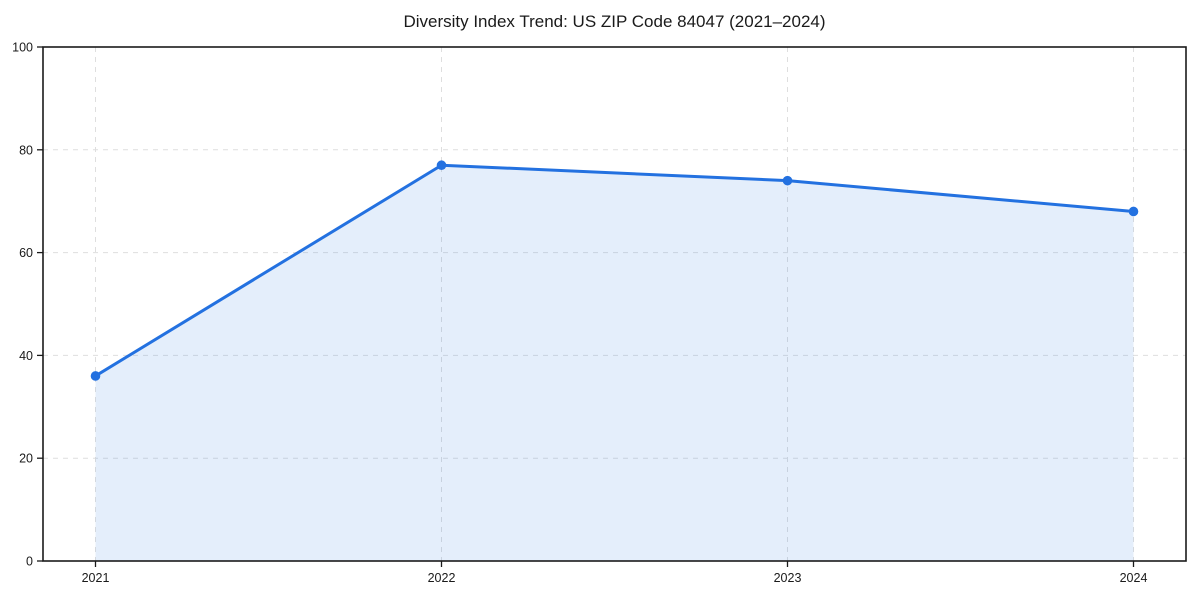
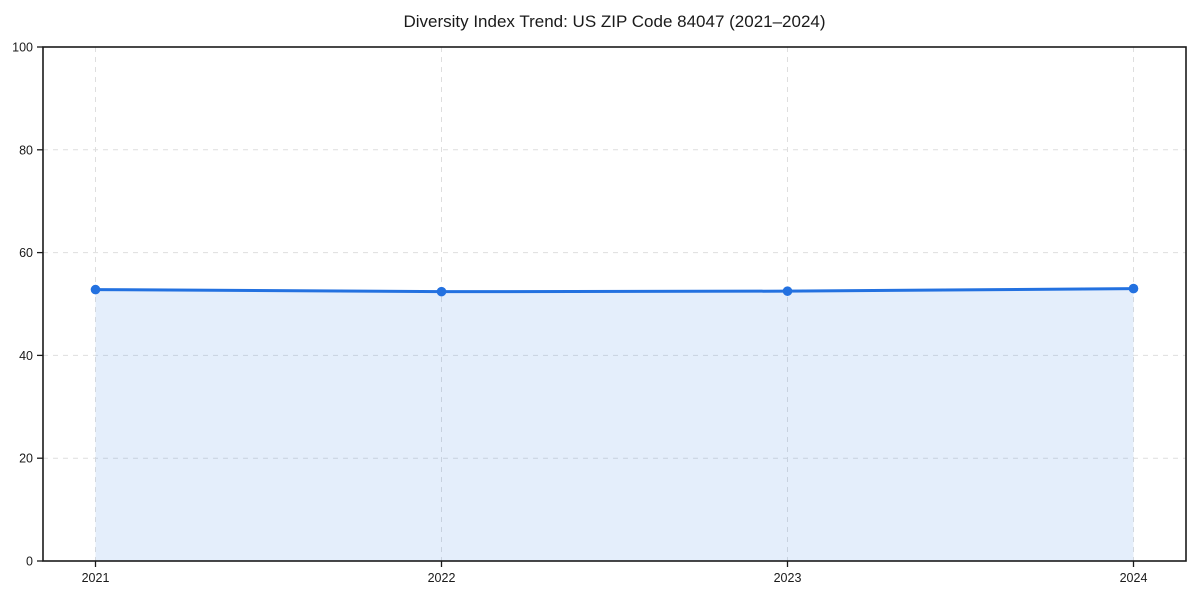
2021: 36 -> 53
2022: 77 -> 52
2023: 74 -> 52
2024: 68 -> 53
